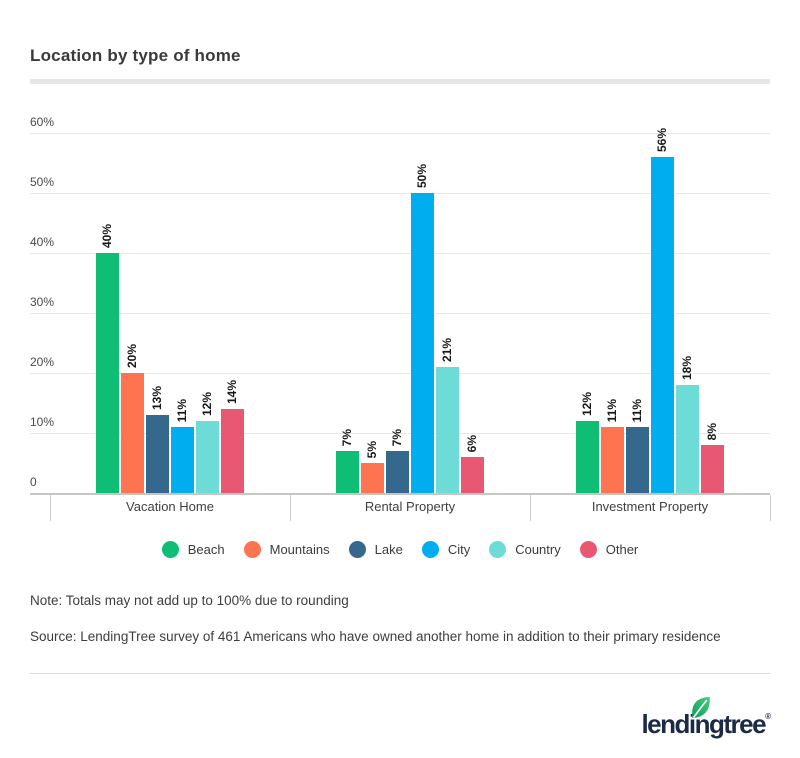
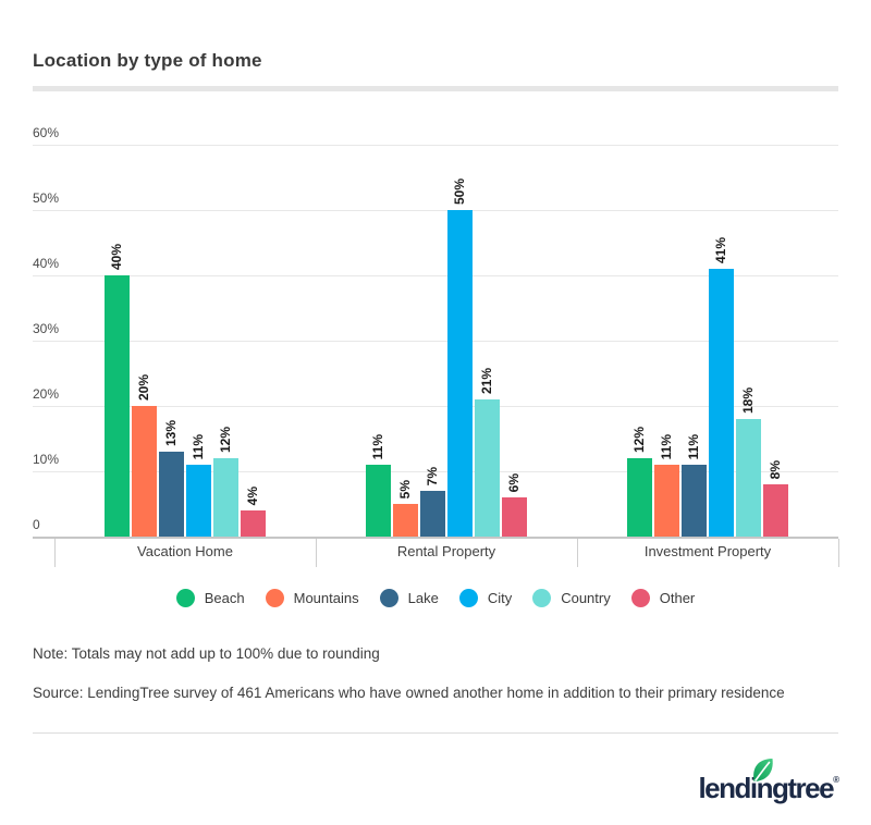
Other/Vacation Home: 14% -> 4%
Beach/Rental Property: 7% -> 11%
City/Investment Property: 56% -> 41%
